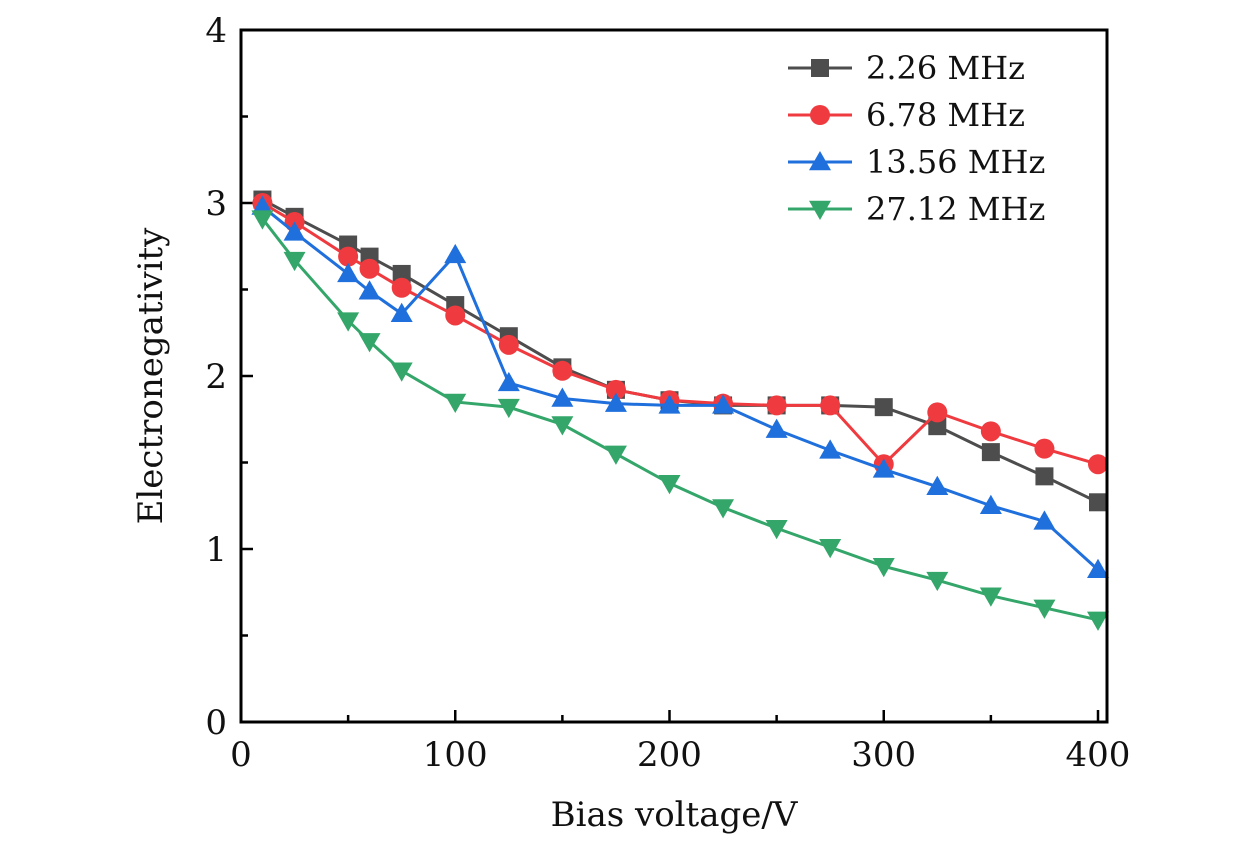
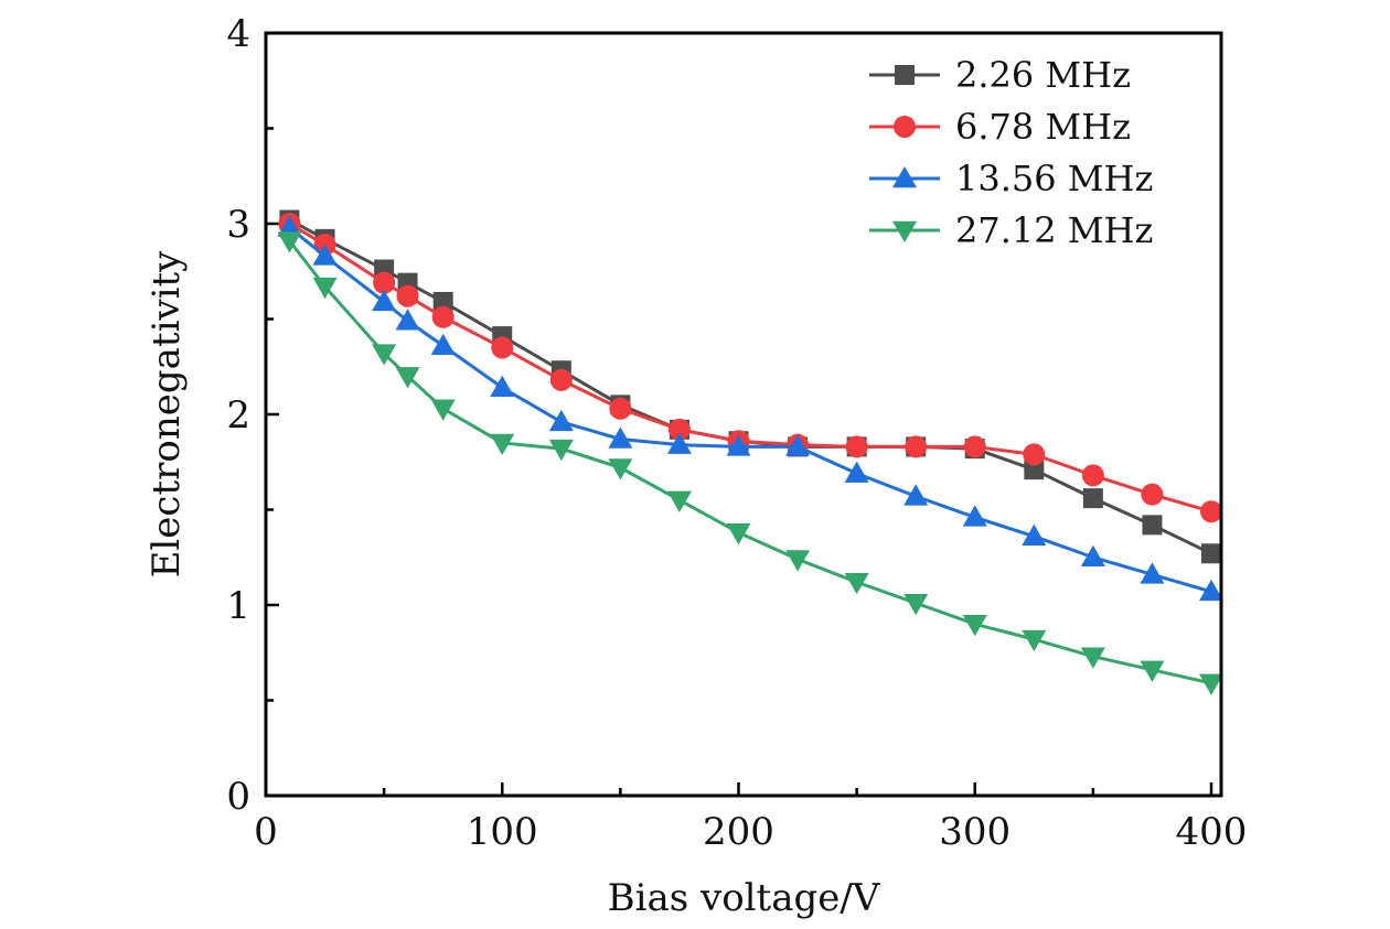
13.56 MHz/100: 2.70 -> 2.14
6.78 MHz/300: 1.49 -> 1.83
13.56 MHz/400: 0.88 -> 1.07
